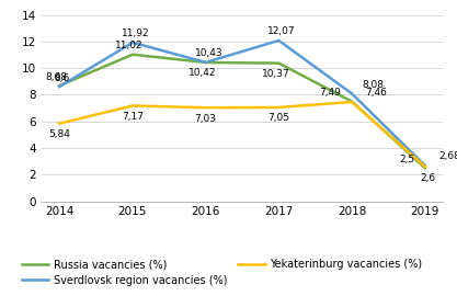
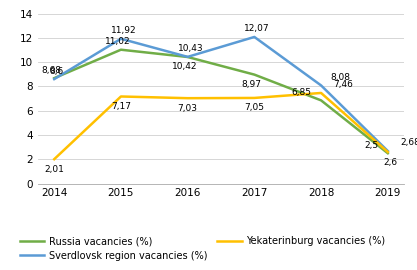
Yekaterinburg vacancies (%)/2014: 5,84 -> 2,01
Russia vacancies (%)/2017: 10,37 -> 8,97
Russia vacancies (%)/2018: 7,49 -> 6,85
